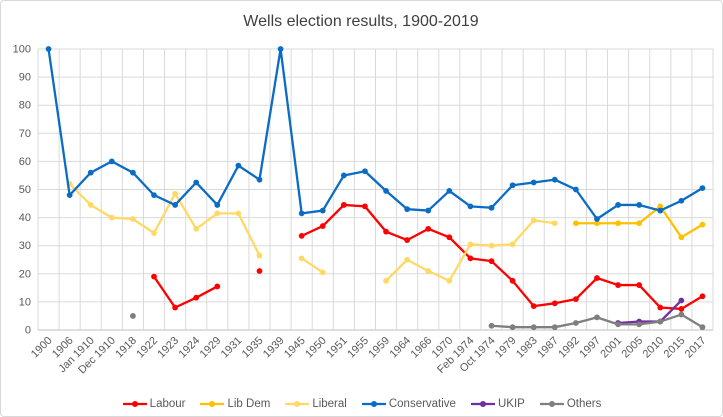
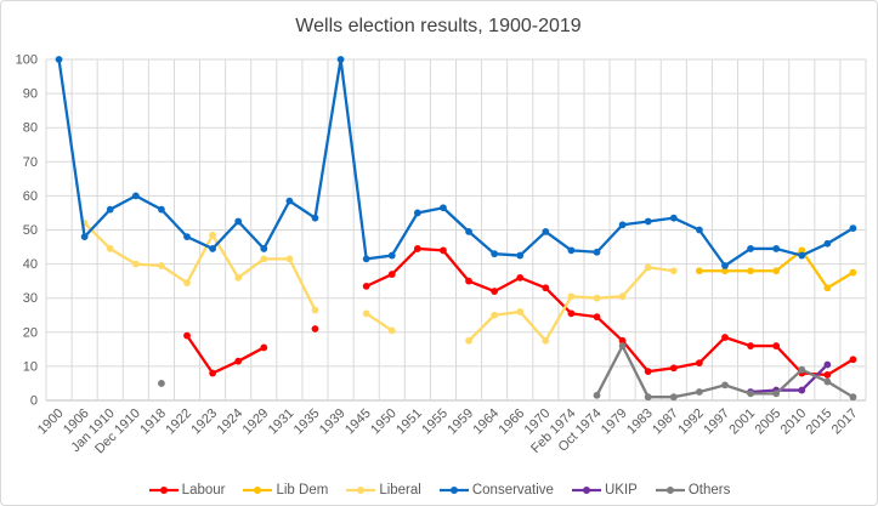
Liberal/1966: 21 -> 26
Others/1979: 1 -> 16
Others/2010: 3 -> 9
